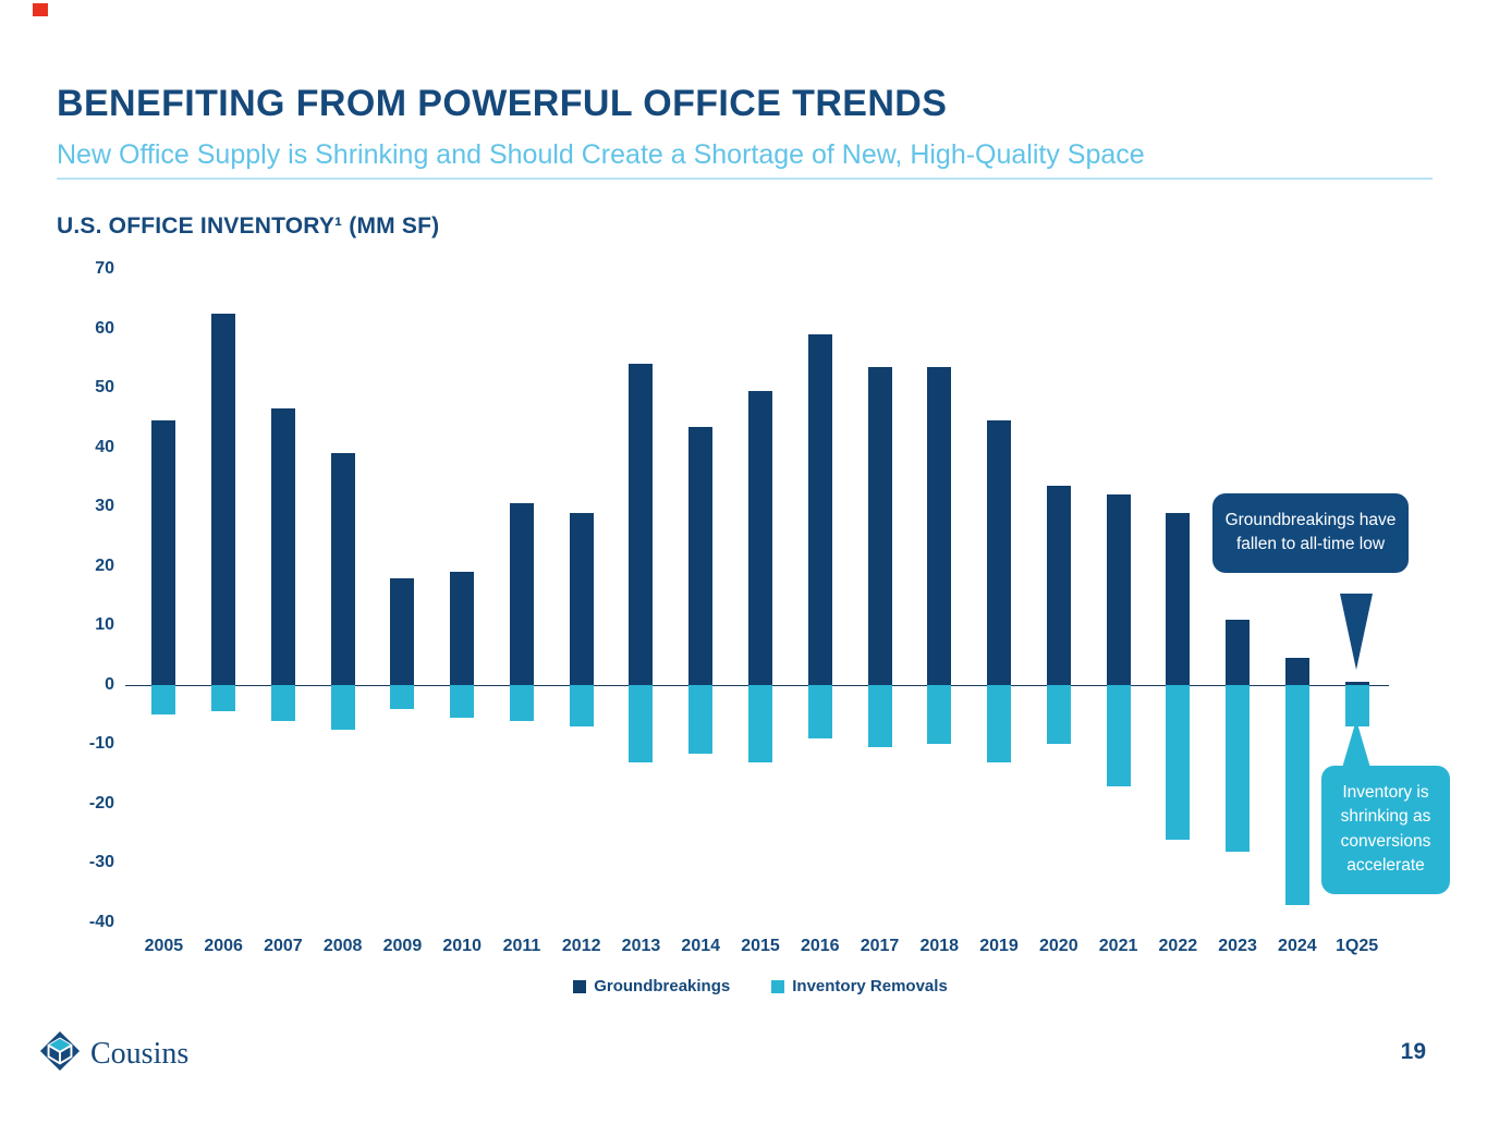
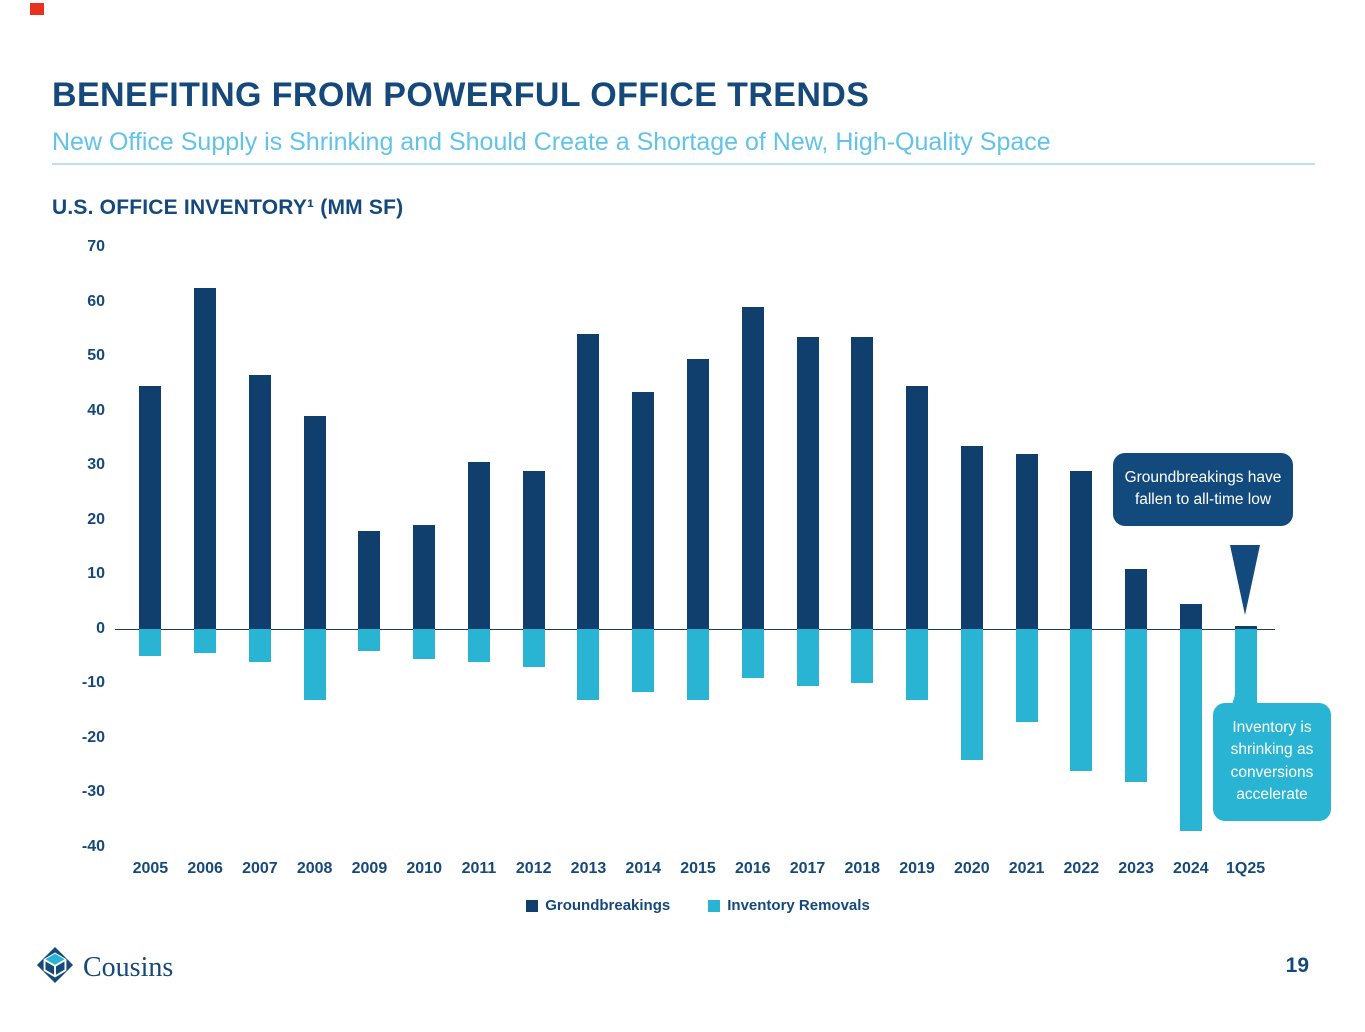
Inventory Removals/2008: -8 -> -13
Inventory Removals/2020: -10 -> -24
Inventory Removals/1Q25: -7 -> -24
